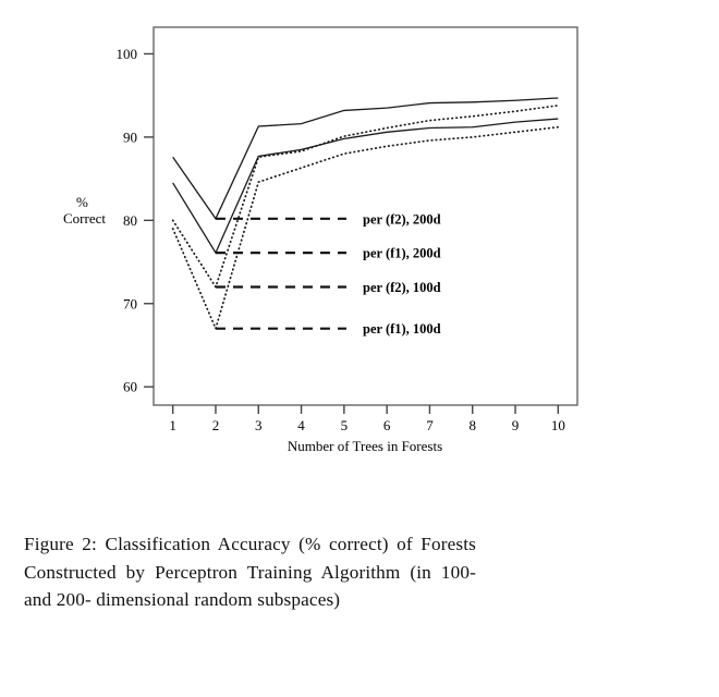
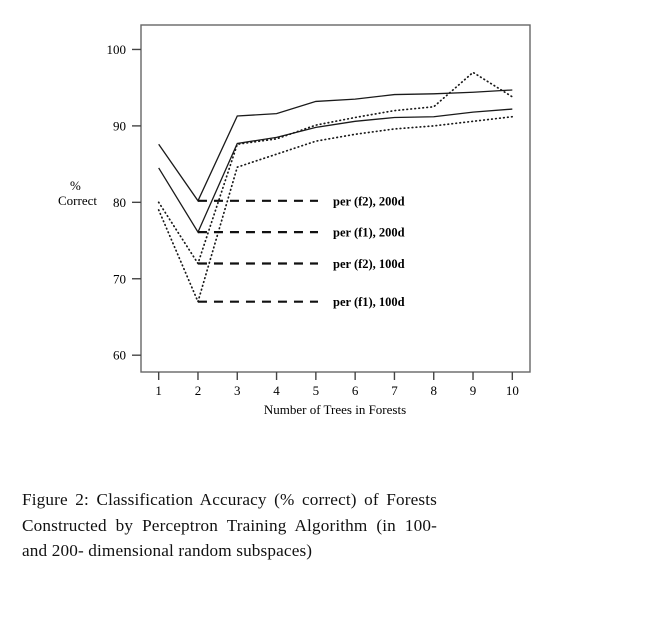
per (f2), 100d/9: 93 -> 97
